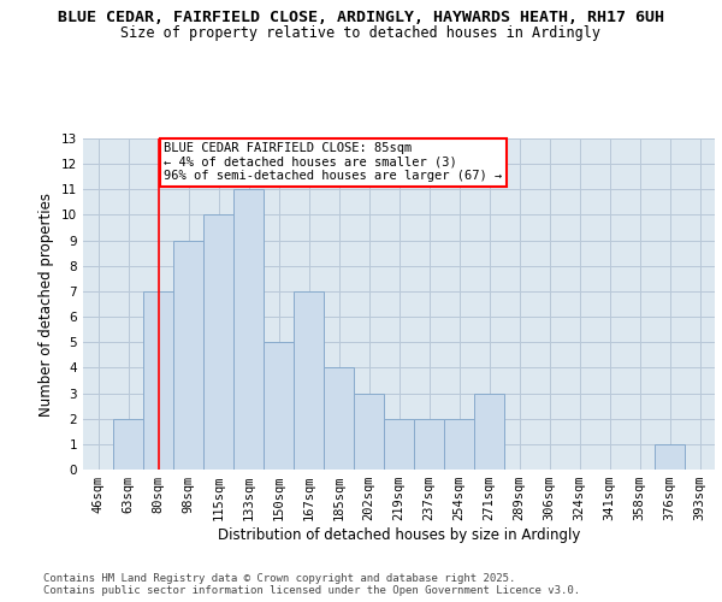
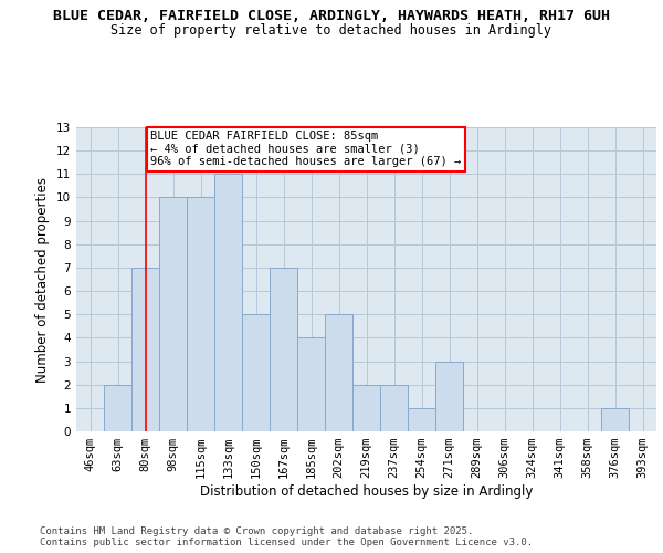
98sqm: 9 -> 10
202sqm: 3 -> 5
254sqm: 2 -> 1
